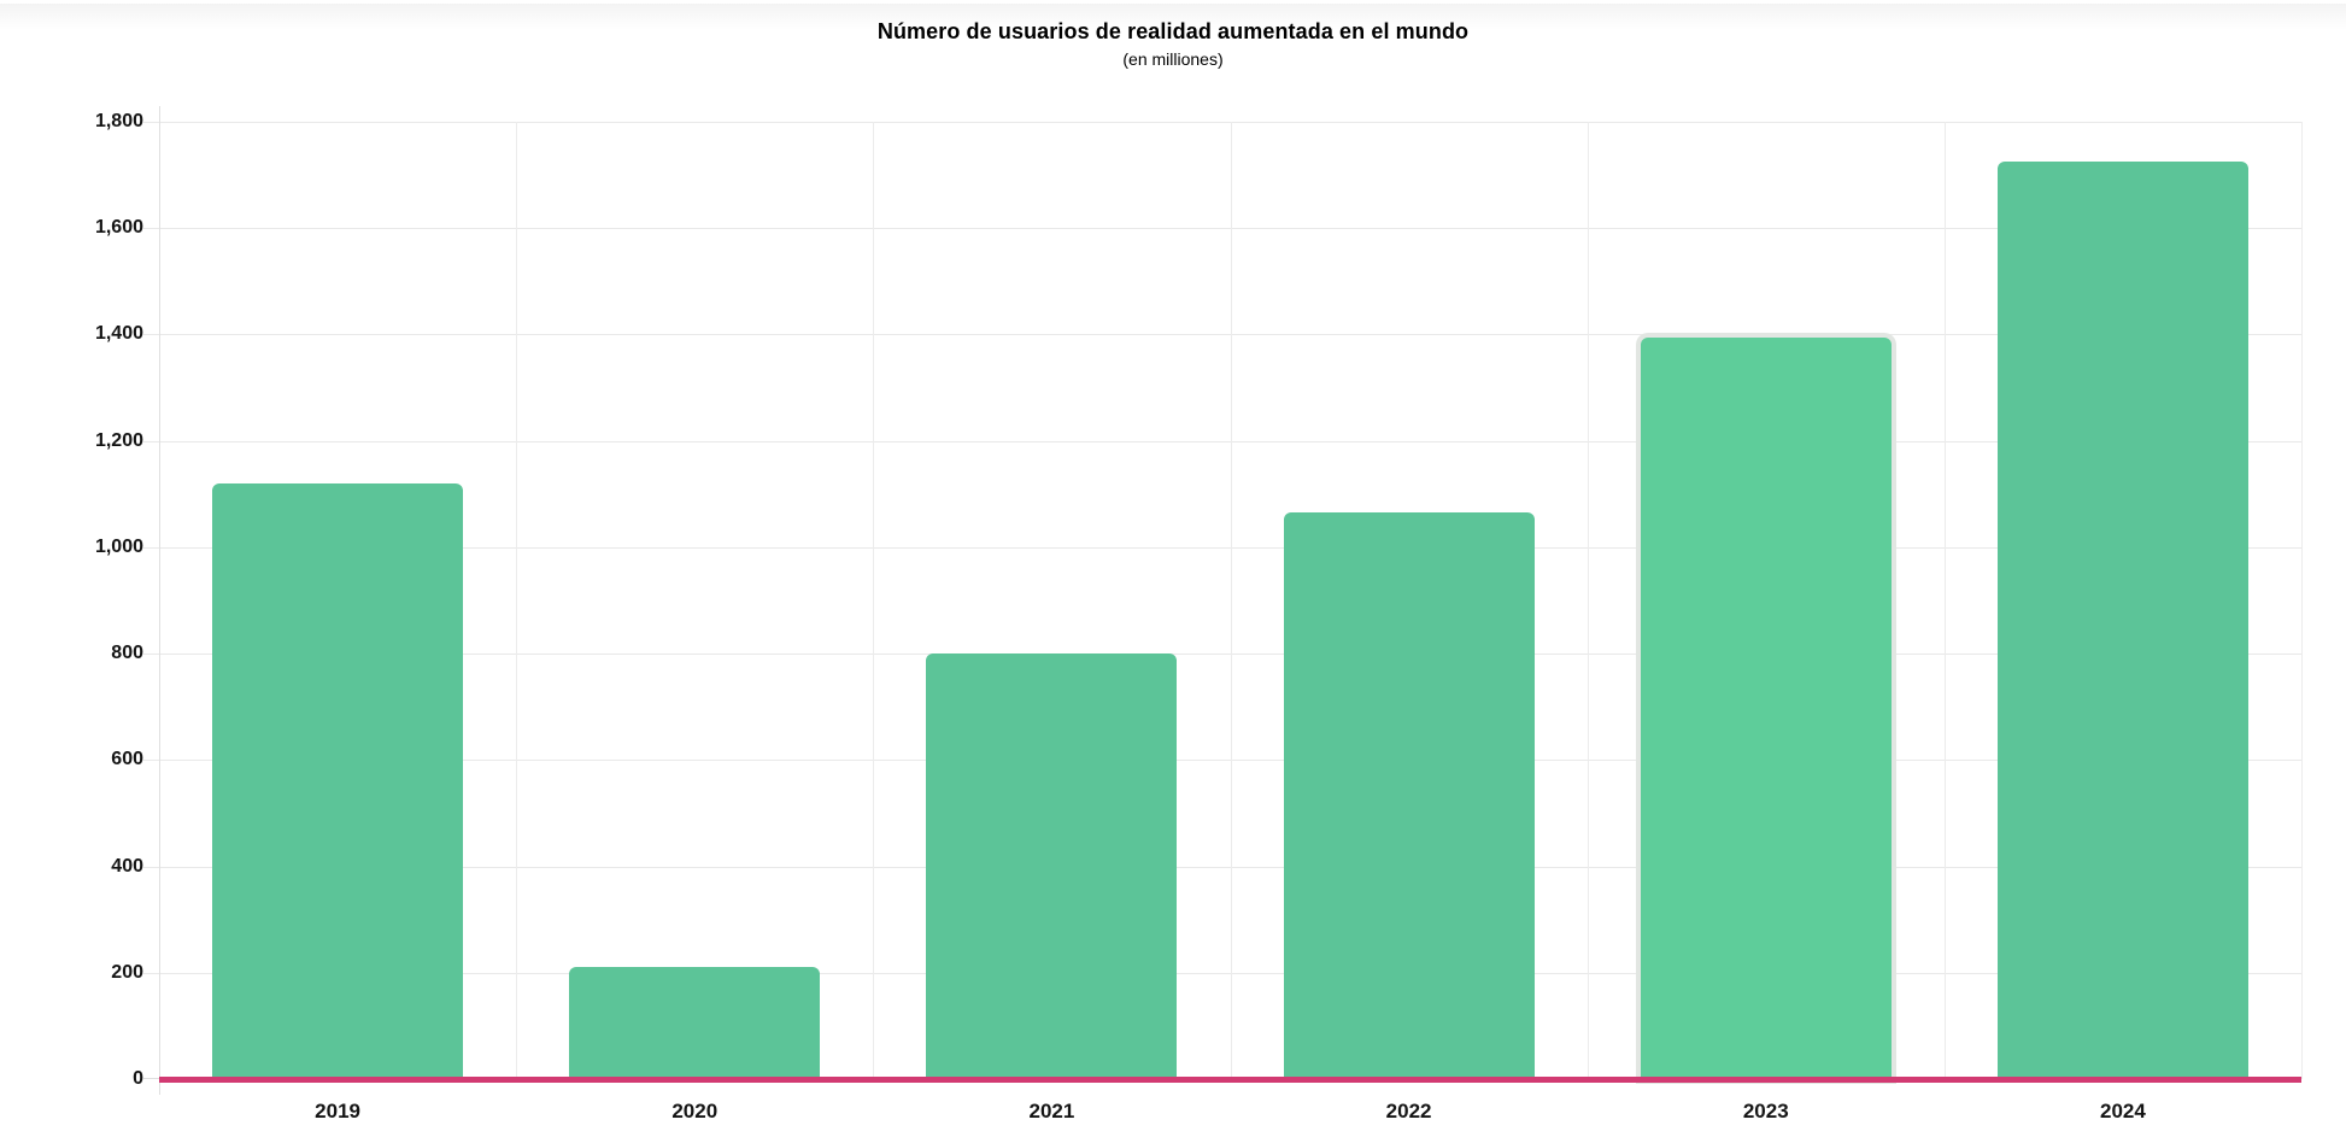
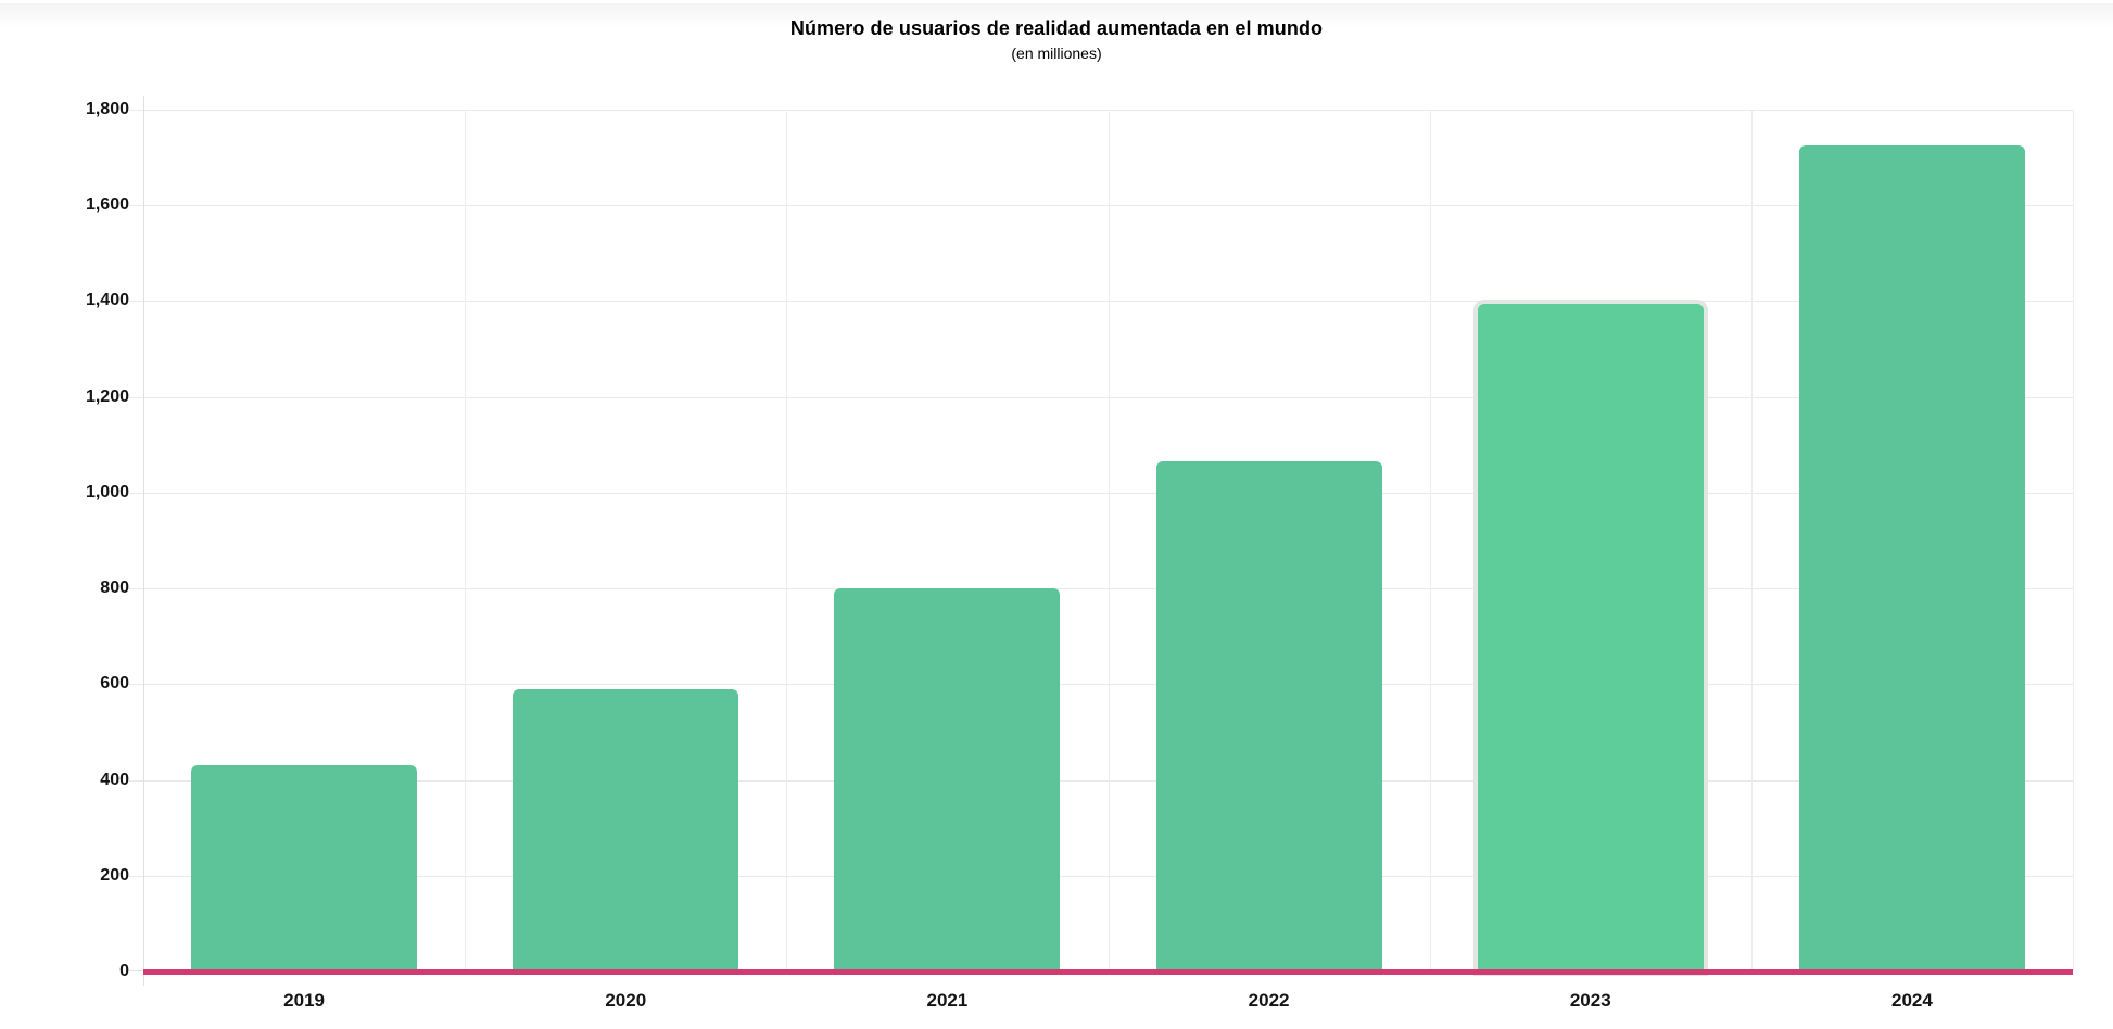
2019: 1120 -> 430
2020: 210 -> 590
